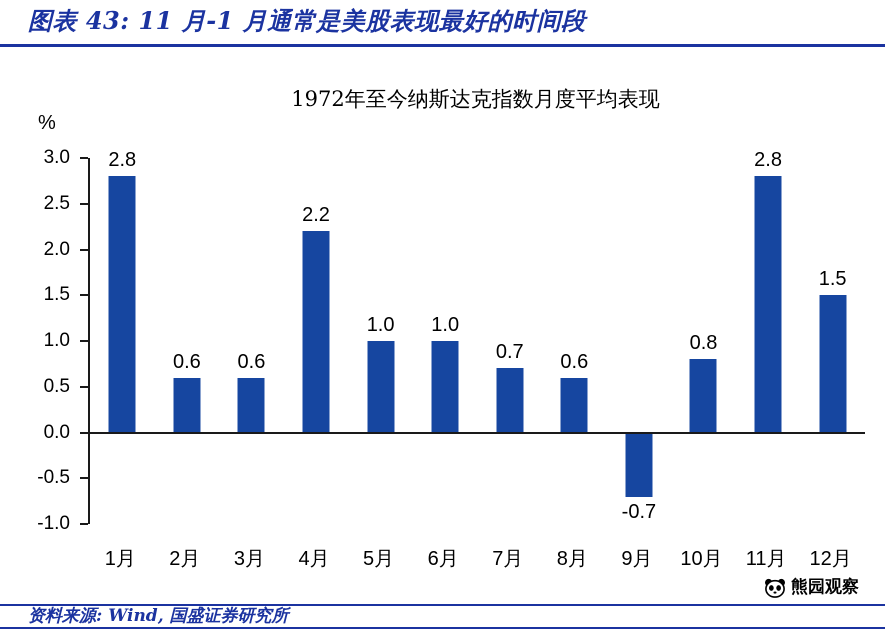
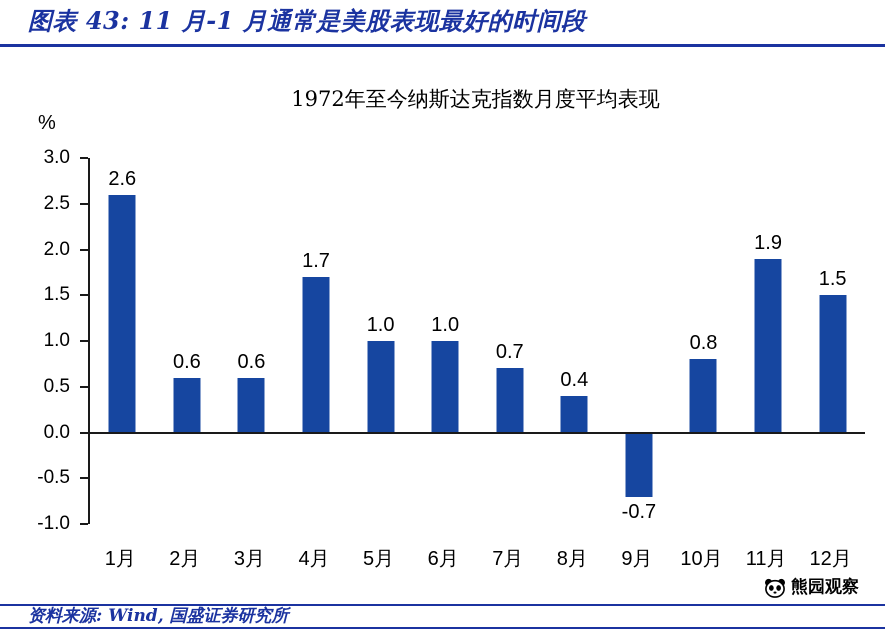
1月: 2.8 -> 2.6
4月: 2.2 -> 1.7
8月: 0.6 -> 0.4
11月: 2.8 -> 1.9
